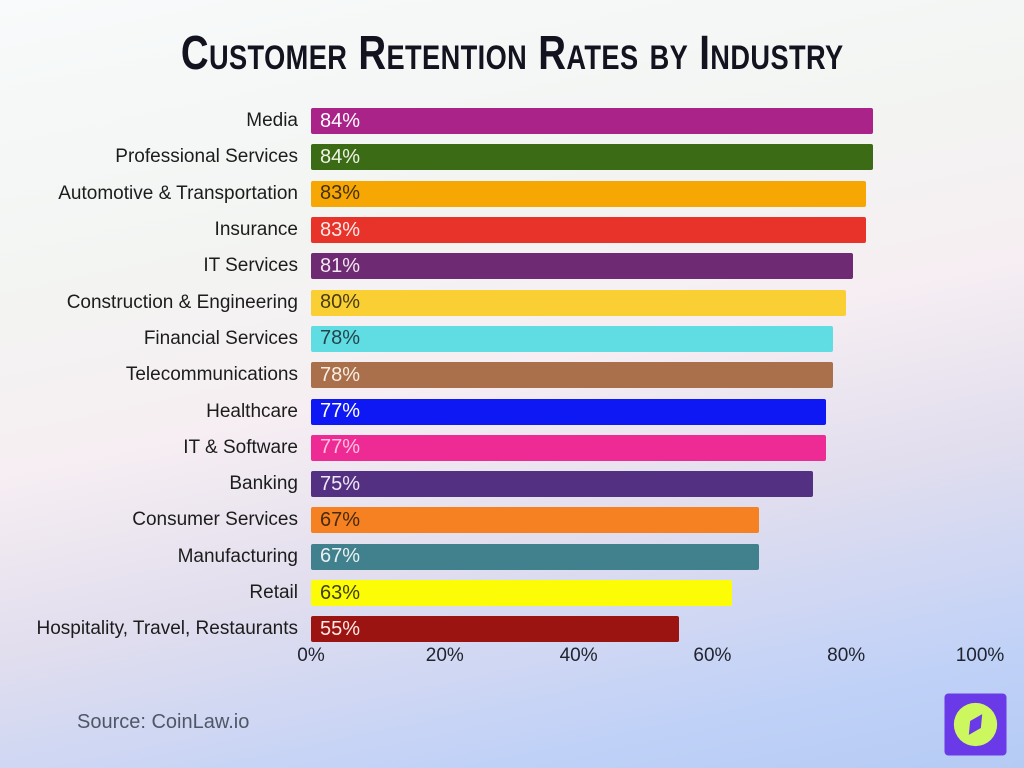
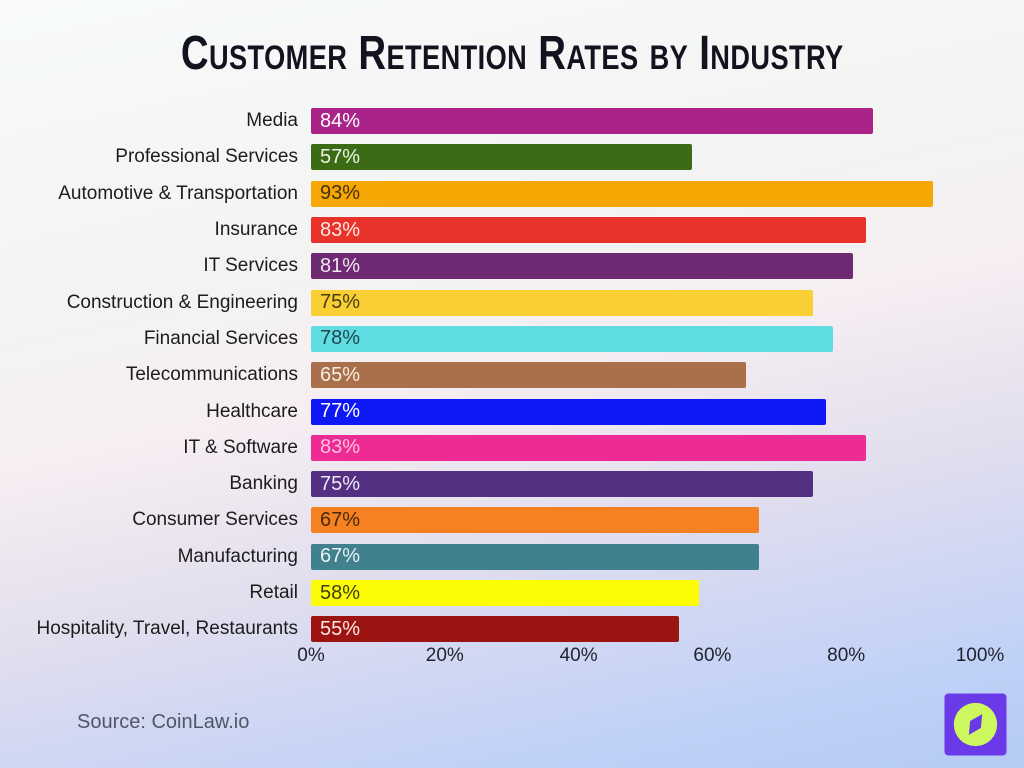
Professional Services: 84% -> 57%
Automotive & Transportation: 83% -> 93%
Construction & Engineering: 80% -> 75%
Telecommunications: 78% -> 65%
IT & Software: 77% -> 83%
Retail: 63% -> 58%
